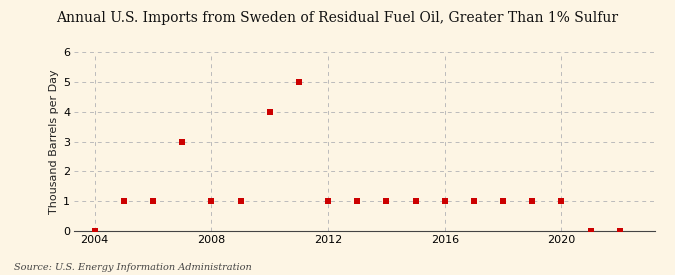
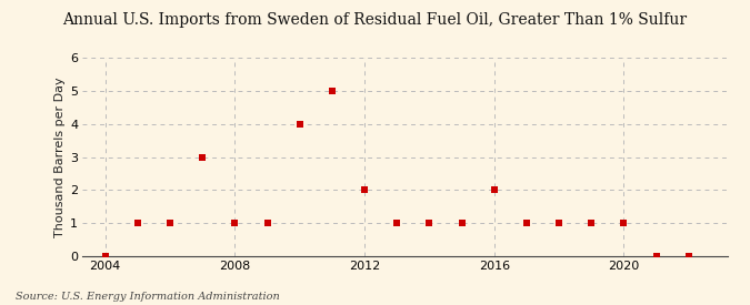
2012: 1 -> 2
2016: 1 -> 2
